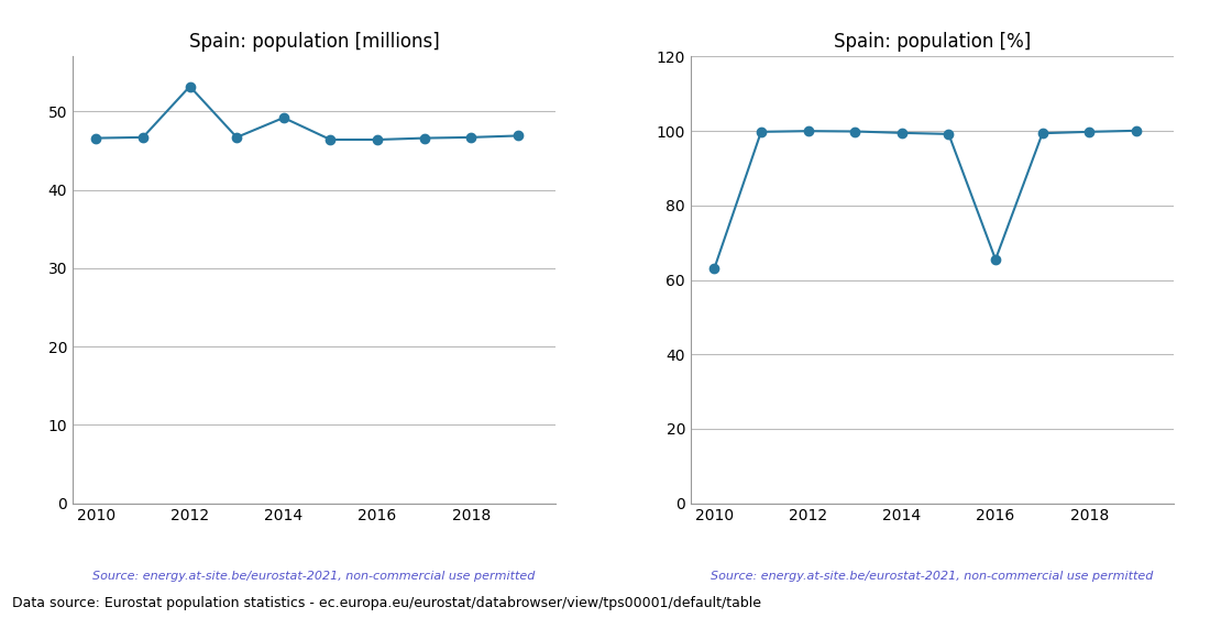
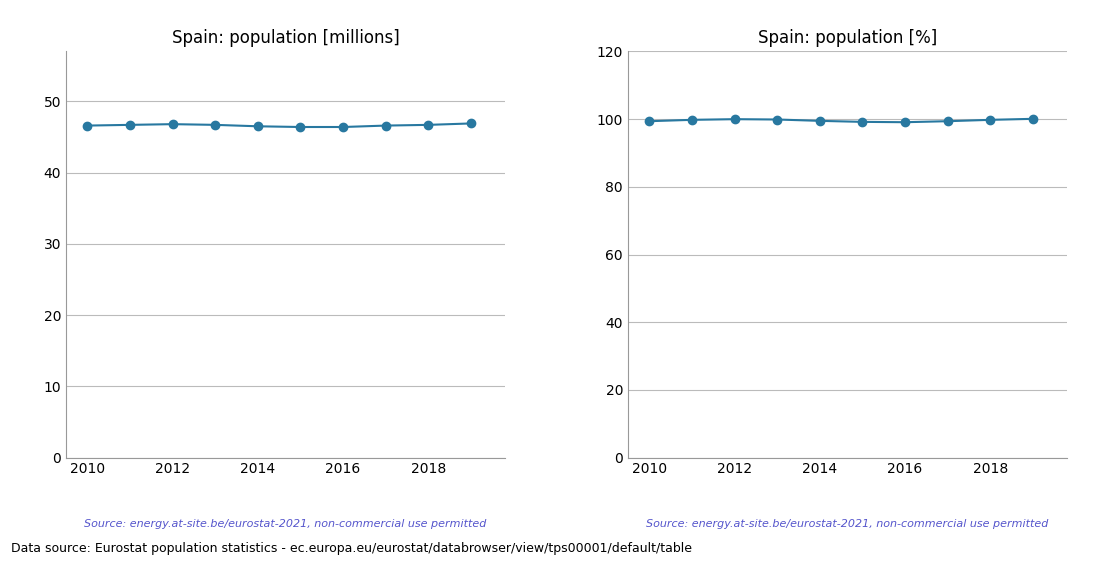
Spain: population [millions]/2012: 53.2 -> 46.8
Spain: population [millions]/2014: 49.2 -> 46.5
Spain: population [%]/2010: 63.0 -> 99.4
Spain: population [%]/2016: 65.5 -> 99.1
